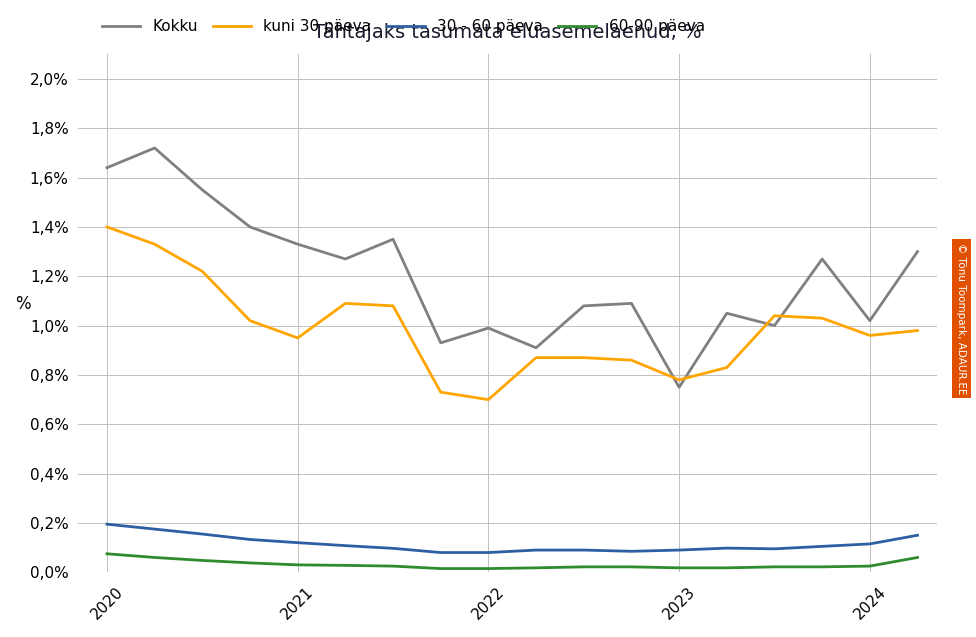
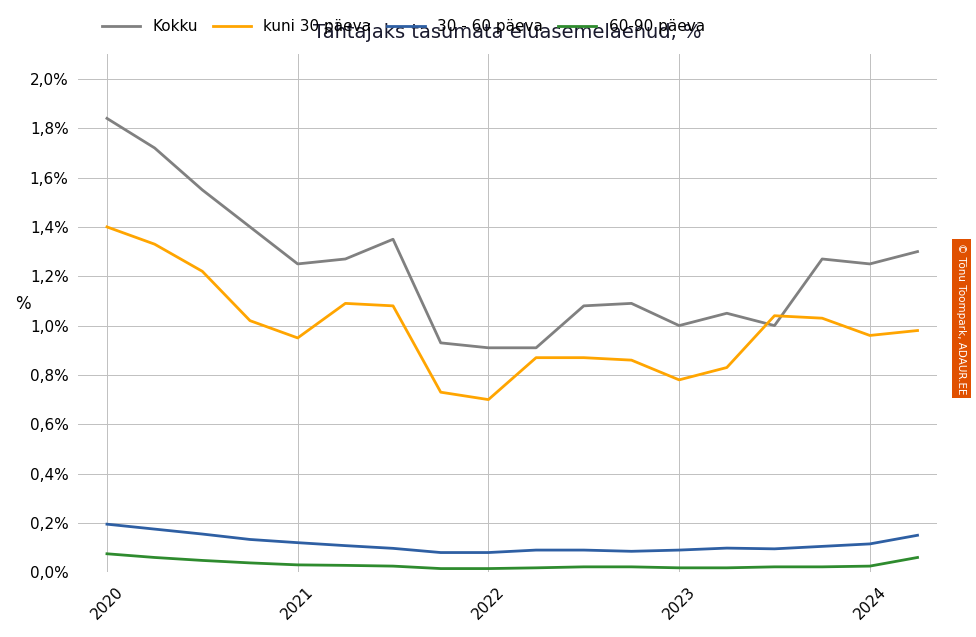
Kokku/2020: 1,64% -> 1,84%
Kokku/2021: 1,33% -> 1,25%
Kokku/2022: 0,99% -> 0,91%
Kokku/2023: 0,75% -> 1,00%
Kokku/2024: 1,02% -> 1,25%
